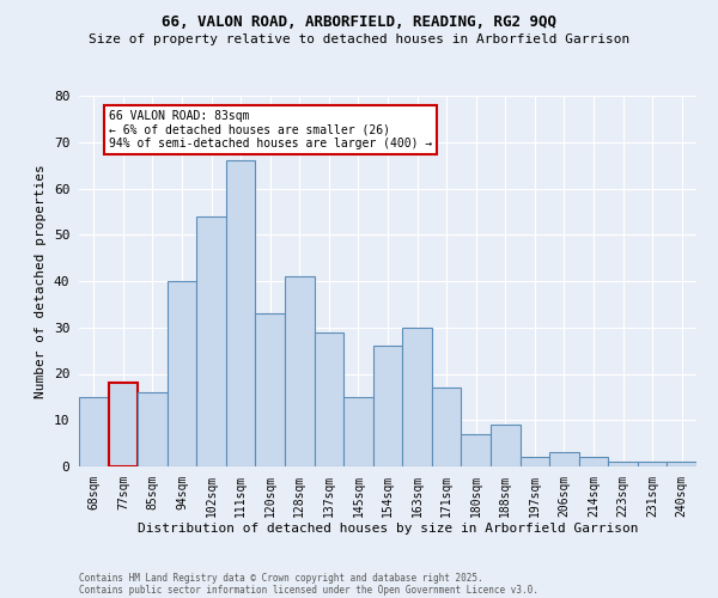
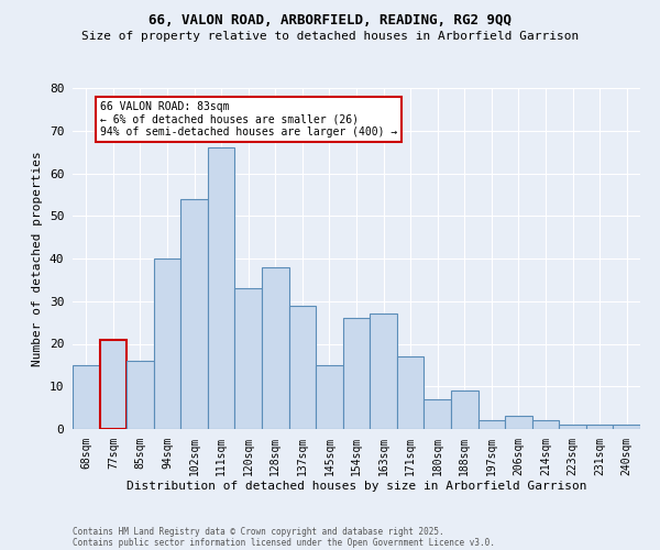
77sqm: 18 -> 21
128sqm: 41 -> 38
163sqm: 30 -> 27
